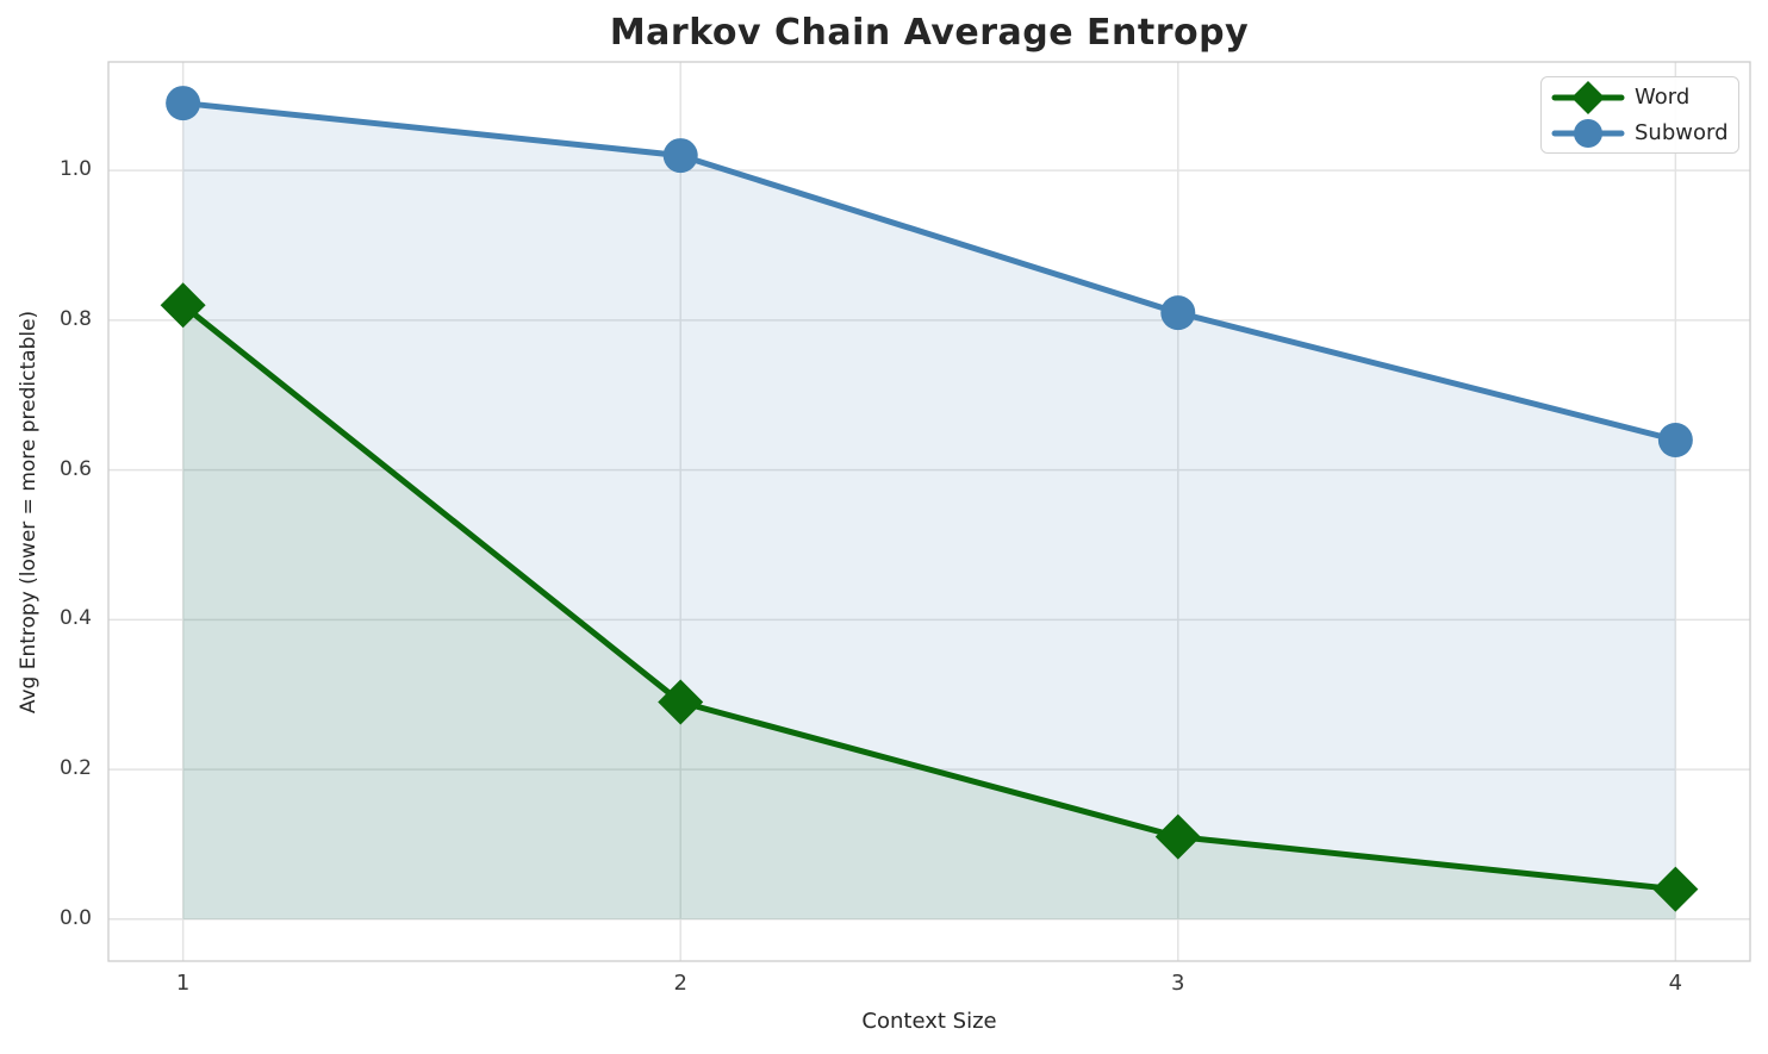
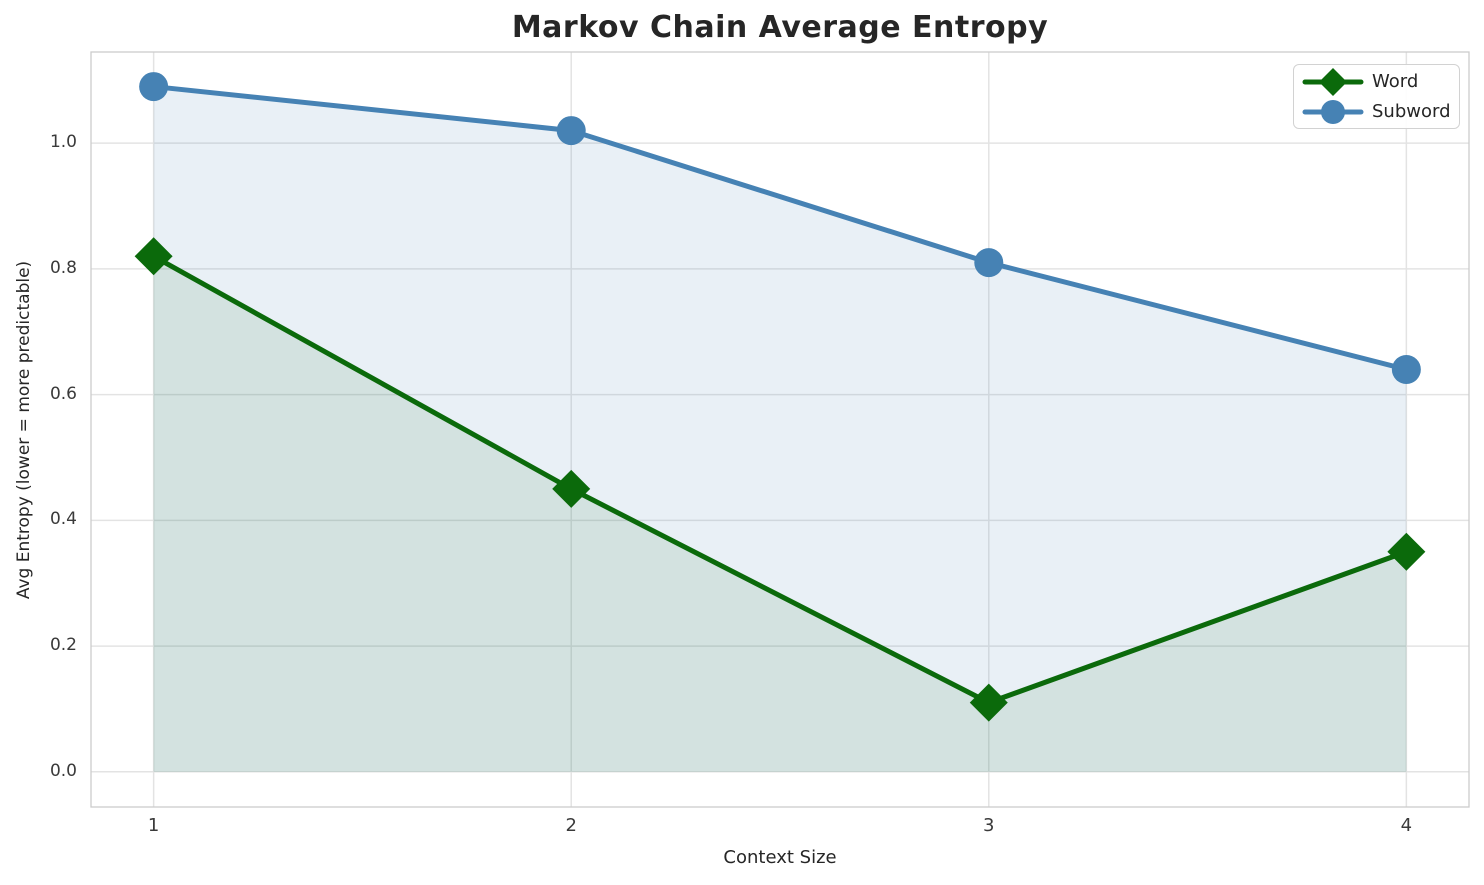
Word/2: 0.29 -> 0.45
Word/4: 0.04 -> 0.35
